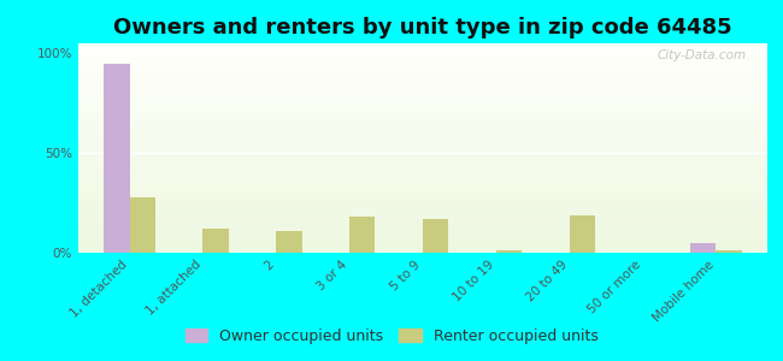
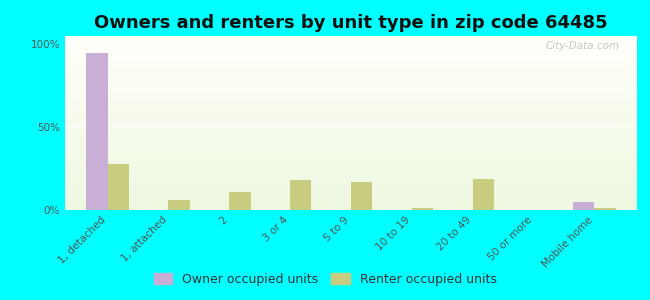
Renter occupied units/1, attached: 12% -> 6%
